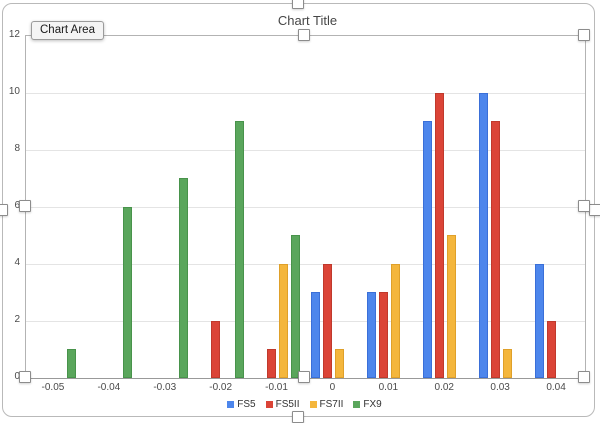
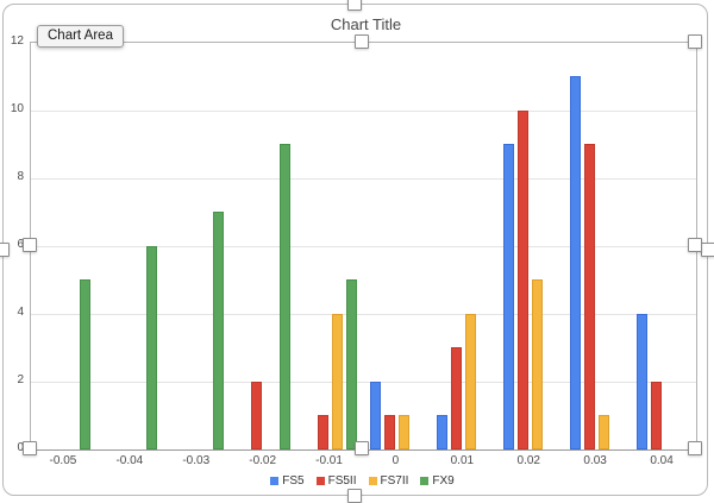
FX9/-0.05: 1 -> 5
FS5/0: 3 -> 2
FS5II/0: 4 -> 1
FS5/0.01: 3 -> 1
FS5/0.03: 10 -> 11
